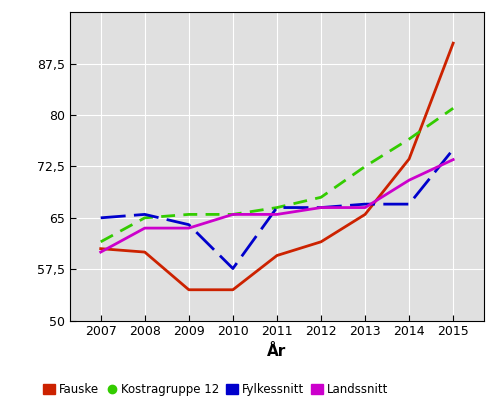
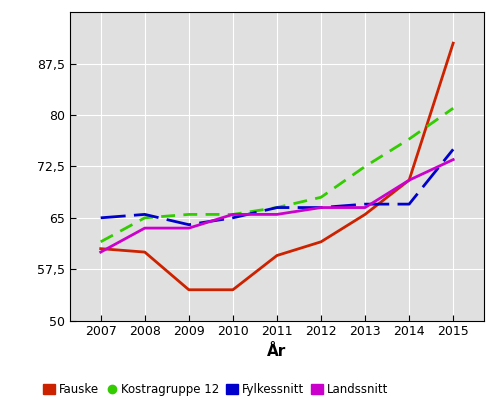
Fylkessnitt/2010: 57,6 -> 65,0
Fauske/2014: 73,6 -> 70,5
